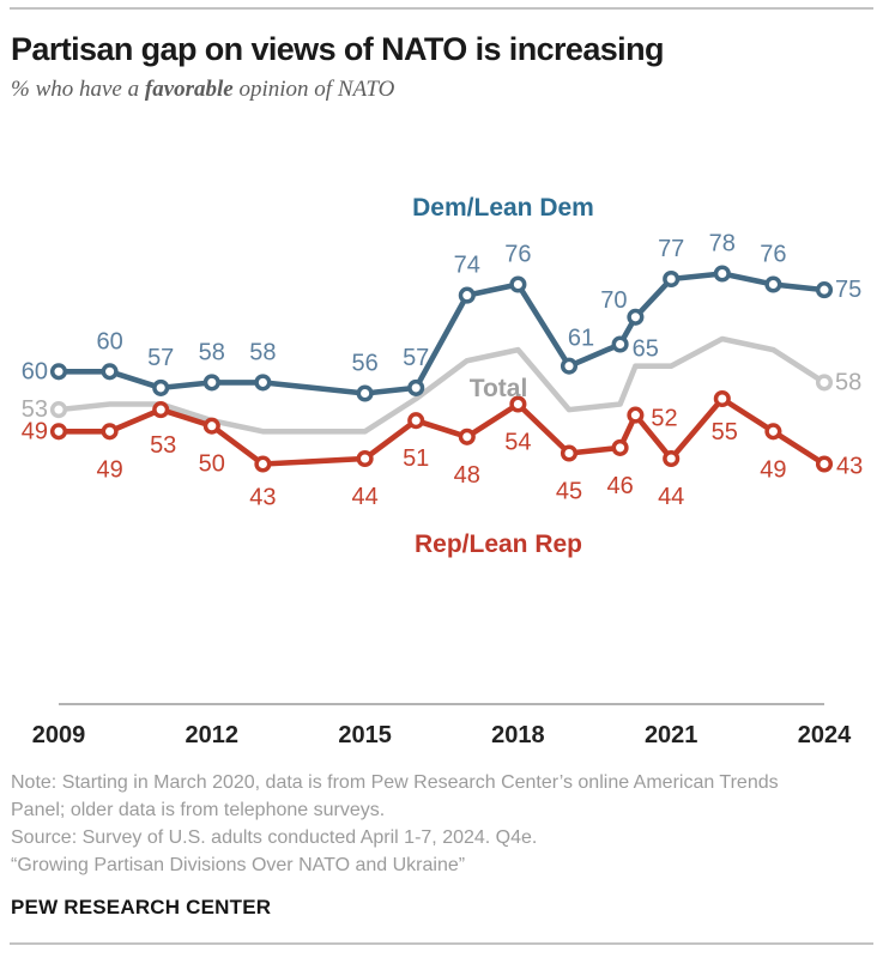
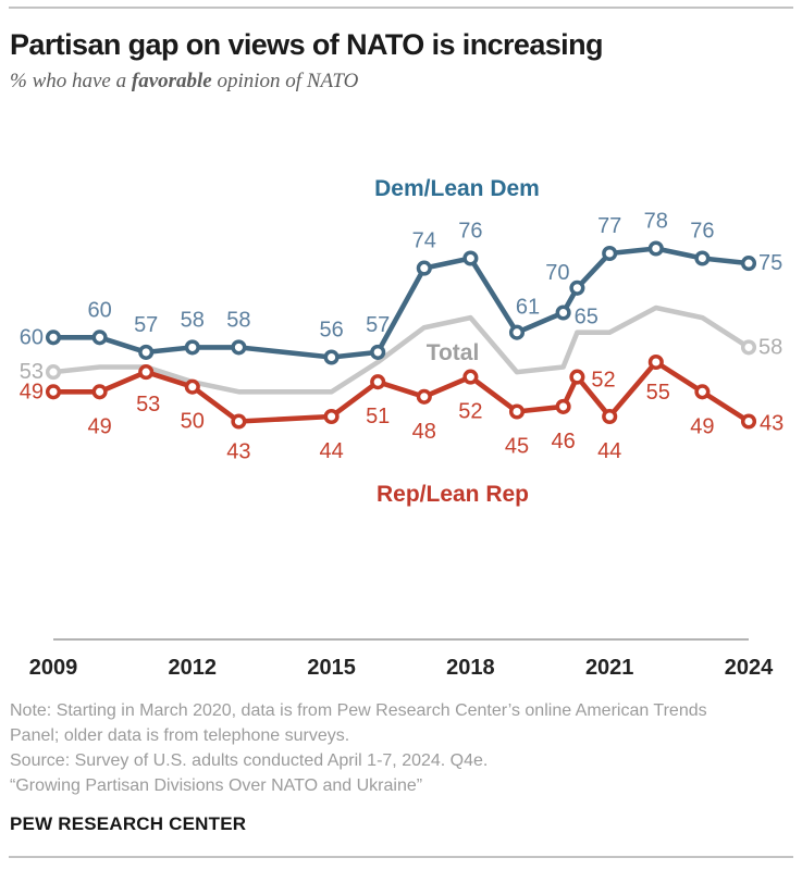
Rep/Lean Rep/2018: 54 -> 52
